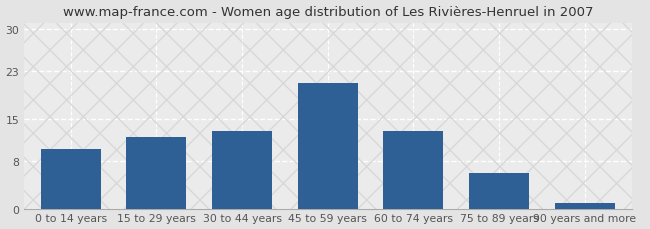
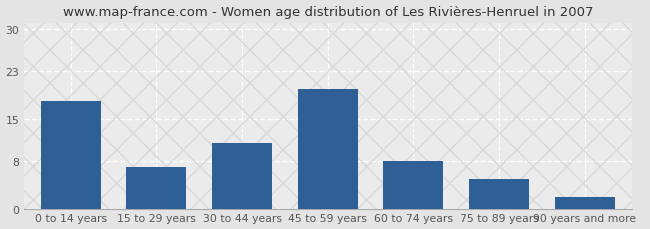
0 to 14 years: 10 -> 18
15 to 29 years: 12 -> 7
30 to 44 years: 13 -> 11
45 to 59 years: 21 -> 20
60 to 74 years: 13 -> 8
75 to 89 years: 6 -> 5
90 years and more: 1 -> 2
